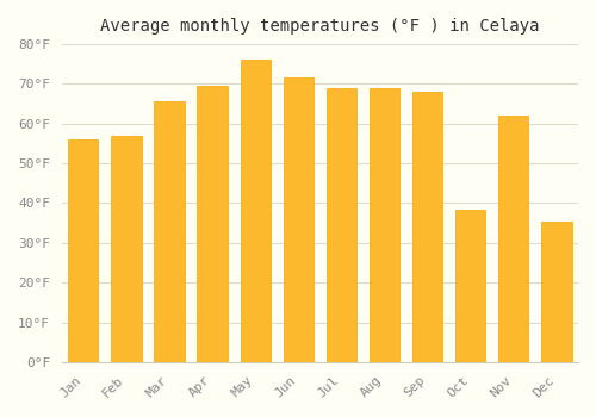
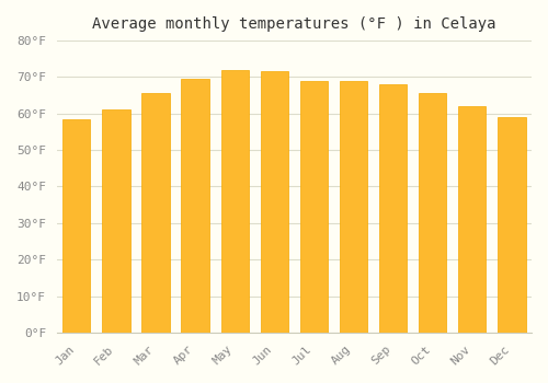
Jan: 56.0°F -> 58.5°F
Feb: 57.0°F -> 61.0°F
May: 76.0°F -> 72.0°F
Oct: 38.5°F -> 65.5°F
Dec: 35.5°F -> 59.0°F
